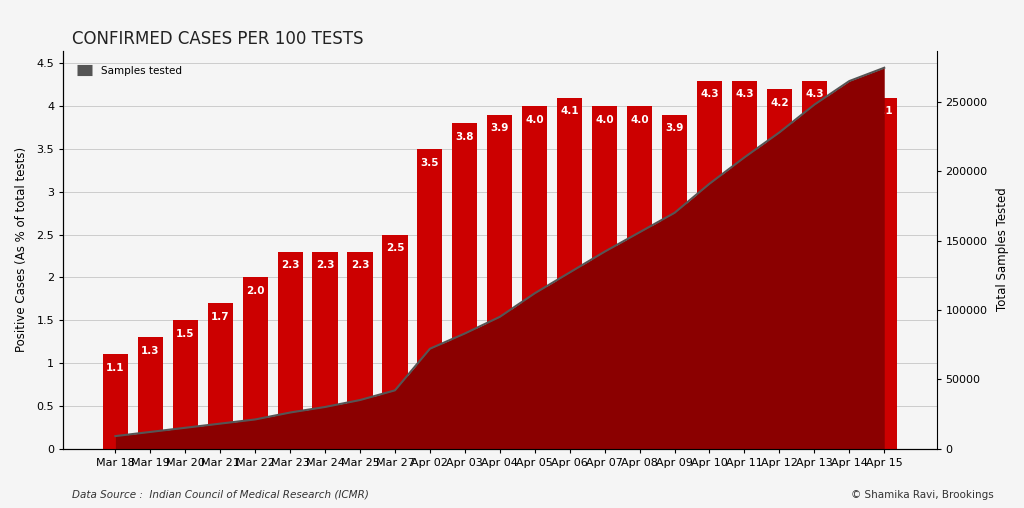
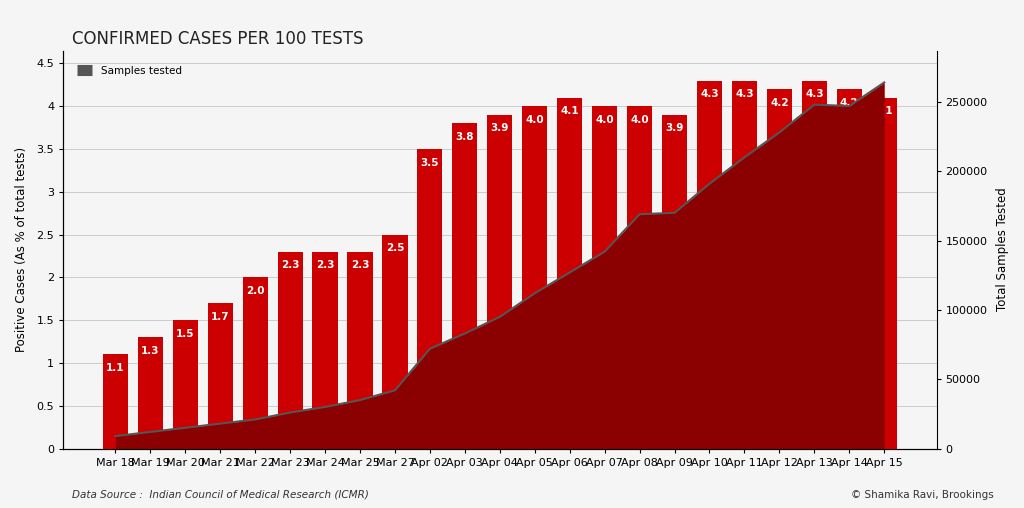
Samples tested/Apr 08: 156000 -> 169000
Samples tested/Apr 14: 265000 -> 247000
Samples tested/Apr 15: 275000 -> 264000
